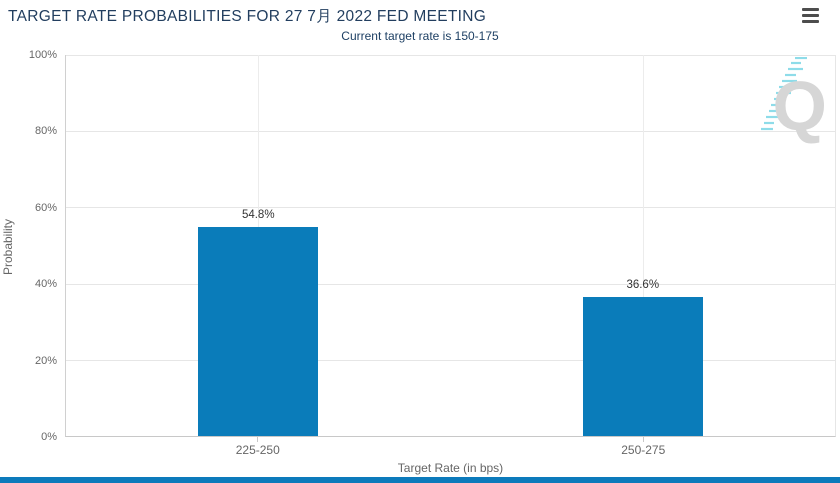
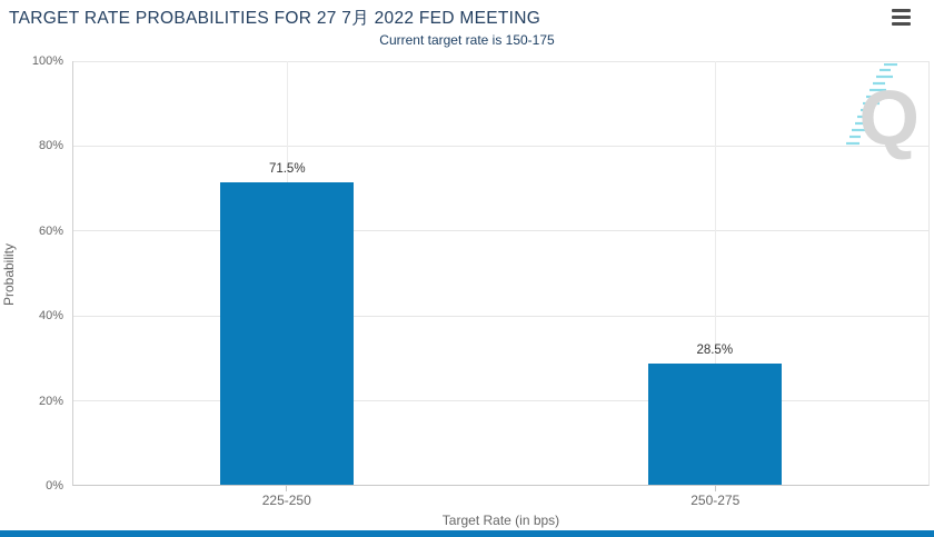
225-250: 54.8% -> 71.5%
250-275: 36.6% -> 28.5%
